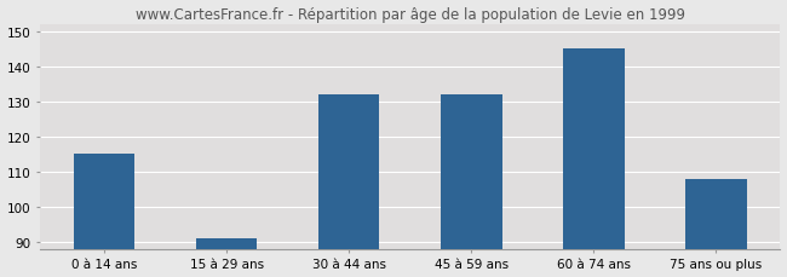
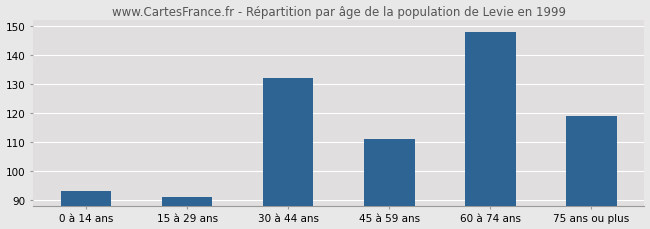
0 à 14 ans: 115 -> 93
45 à 59 ans: 132 -> 111
60 à 74 ans: 145 -> 148
75 ans ou plus: 108 -> 119
